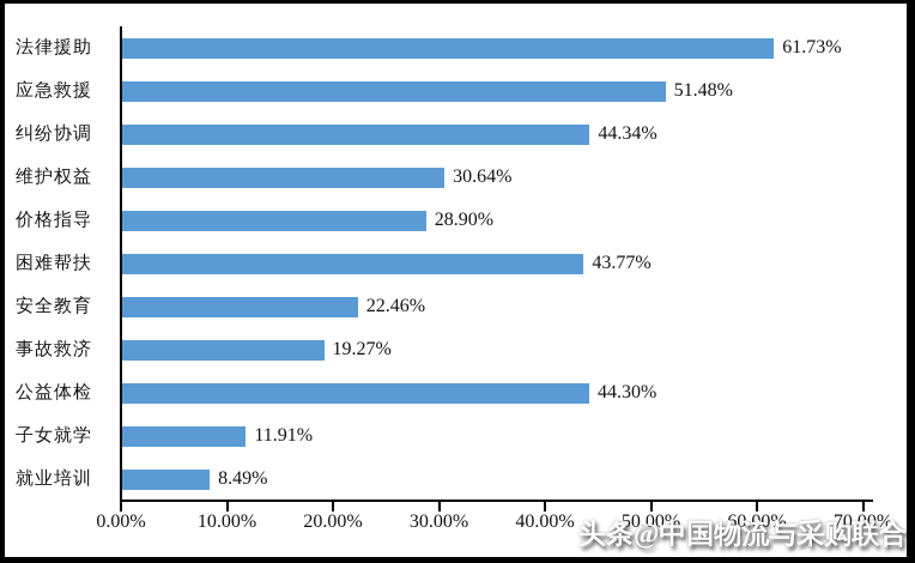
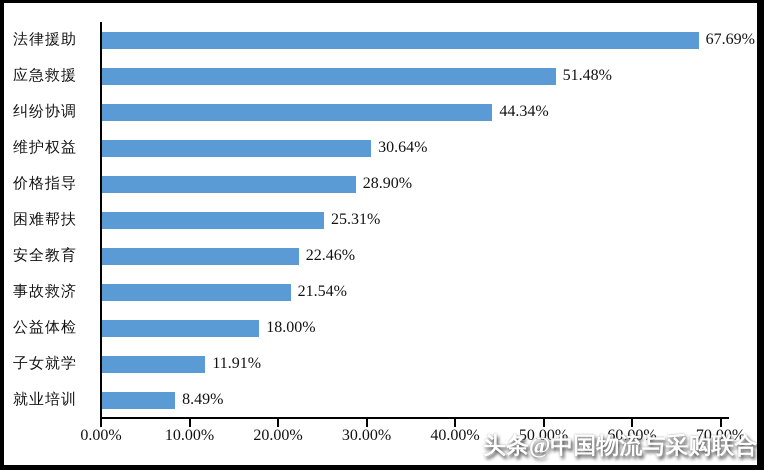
法律援助: 61.73% -> 67.69%
困难帮扶: 43.77% -> 25.31%
事故救济: 19.27% -> 21.54%
公益体检: 44.30% -> 18.00%
